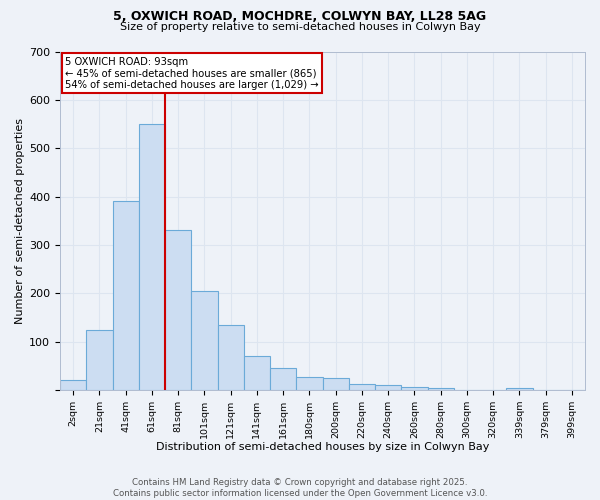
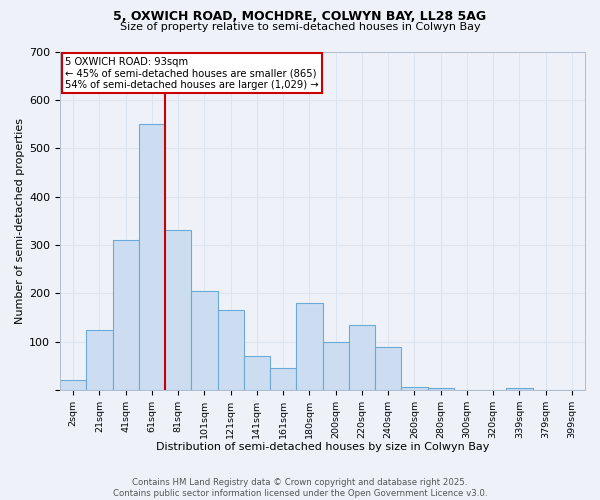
41sqm: 390 -> 310
121sqm: 135 -> 165
180sqm: 28 -> 180
200sqm: 25 -> 100
220sqm: 12 -> 135
240sqm: 10 -> 90
